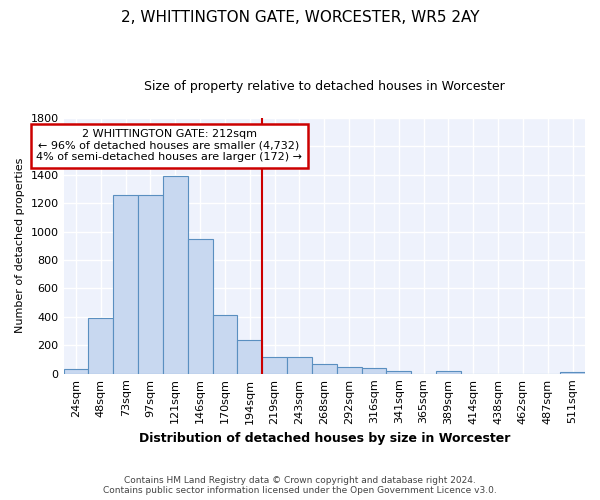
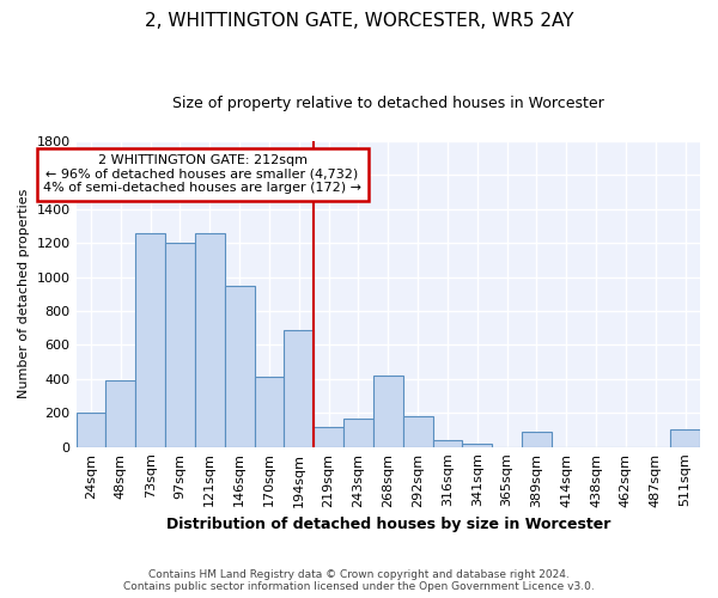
24sqm: 30 -> 200
97sqm: 1260 -> 1200
121sqm: 1390 -> 1260
194sqm: 240 -> 690
243sqm: 120 -> 170
268sqm: 70 -> 420
292sqm: 50 -> 180
389sqm: 20 -> 90
511sqm: 20 -> 100
